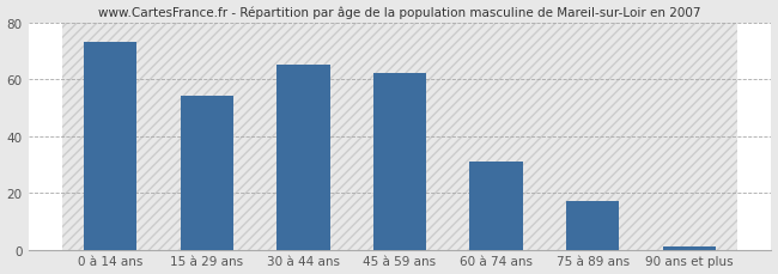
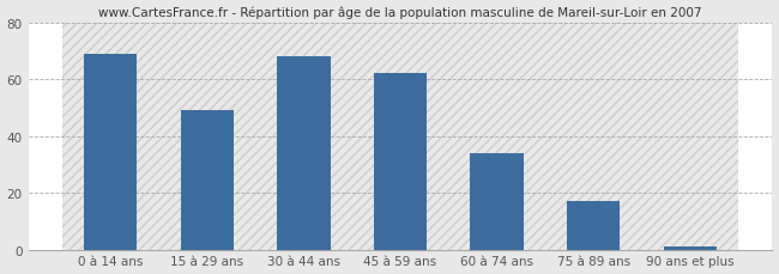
0 à 14 ans: 73 -> 69
15 à 29 ans: 54 -> 49
30 à 44 ans: 65 -> 68
60 à 74 ans: 31 -> 34
